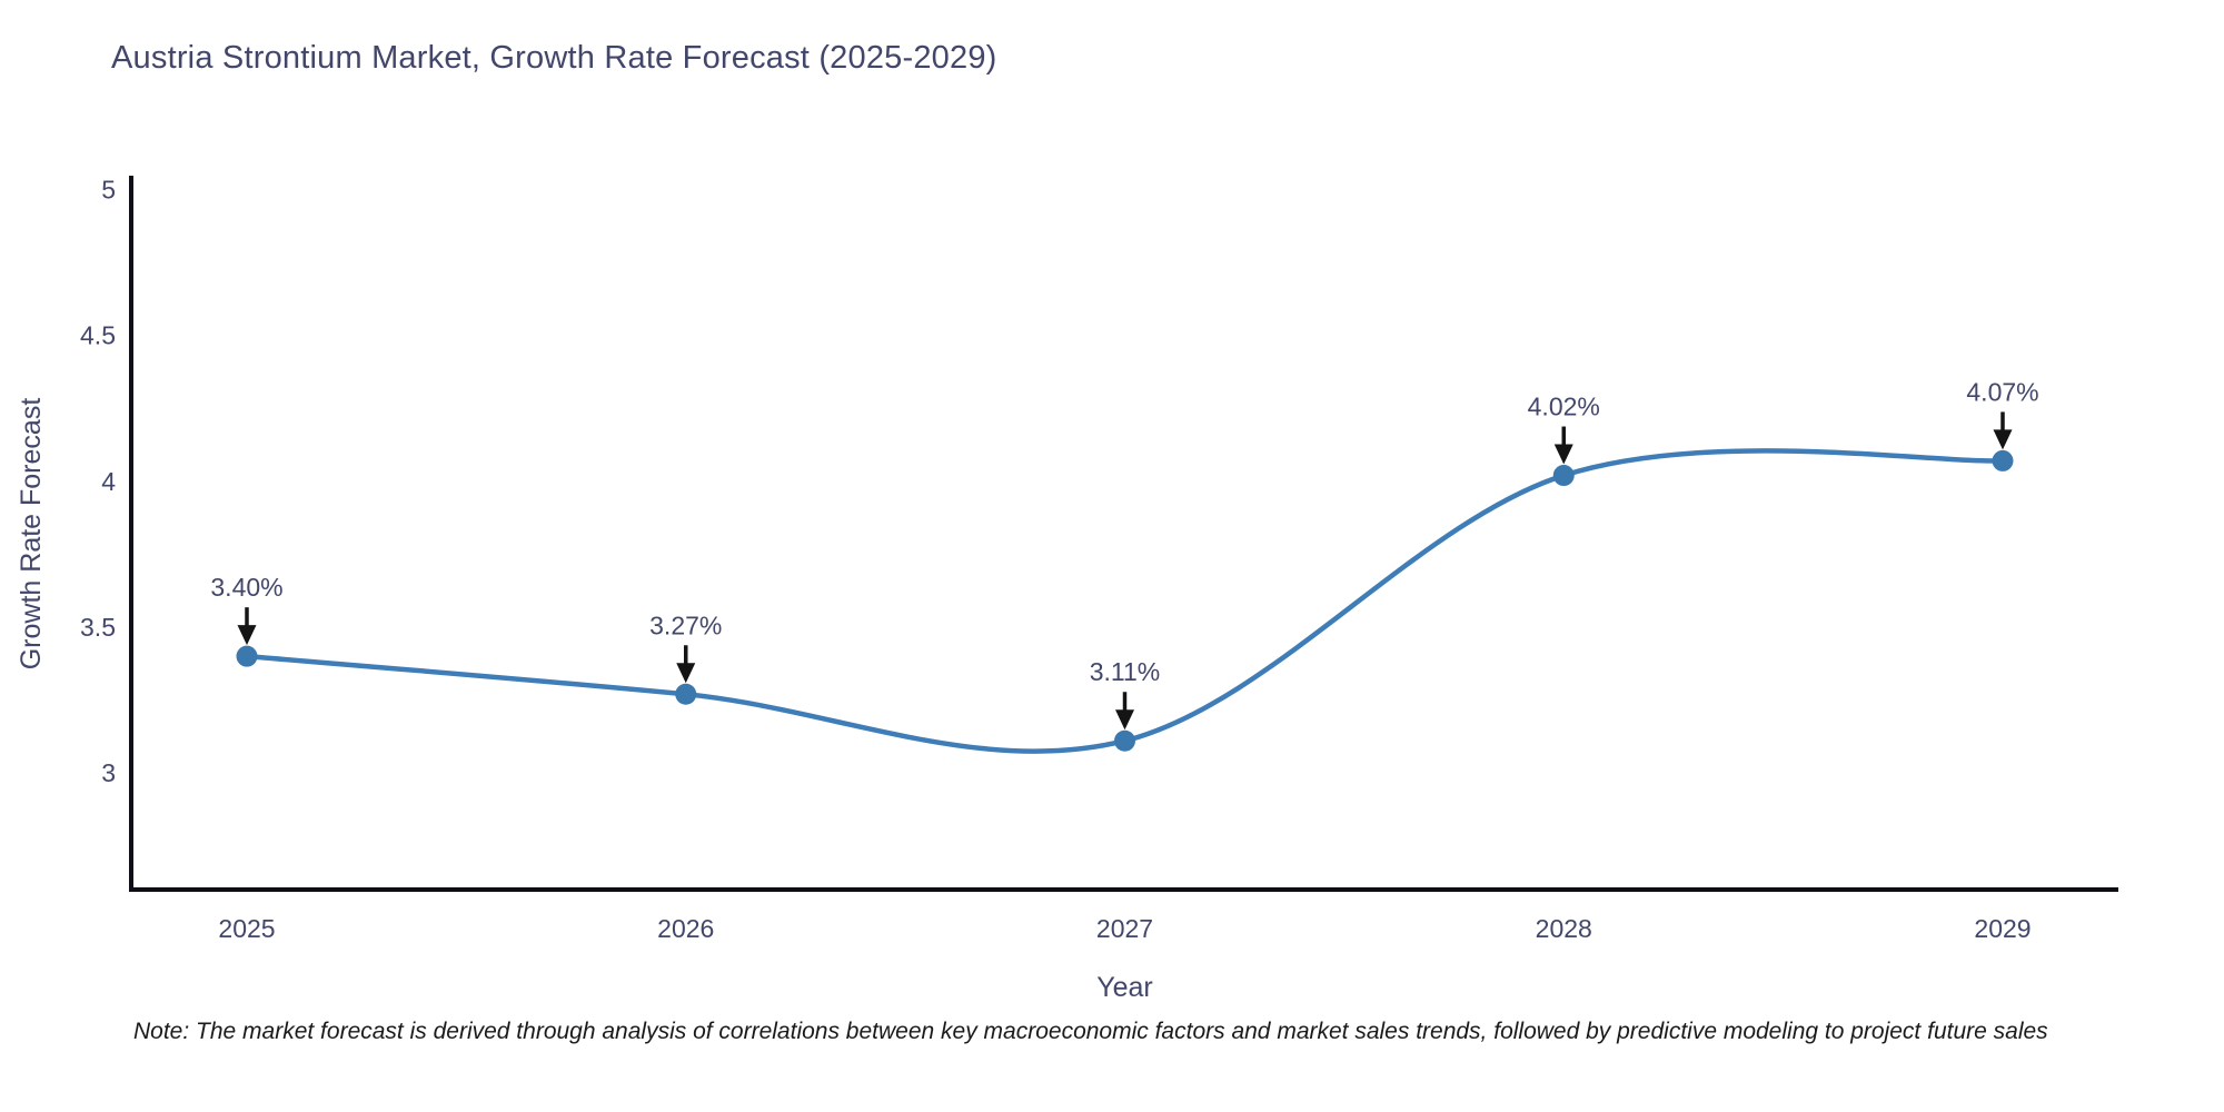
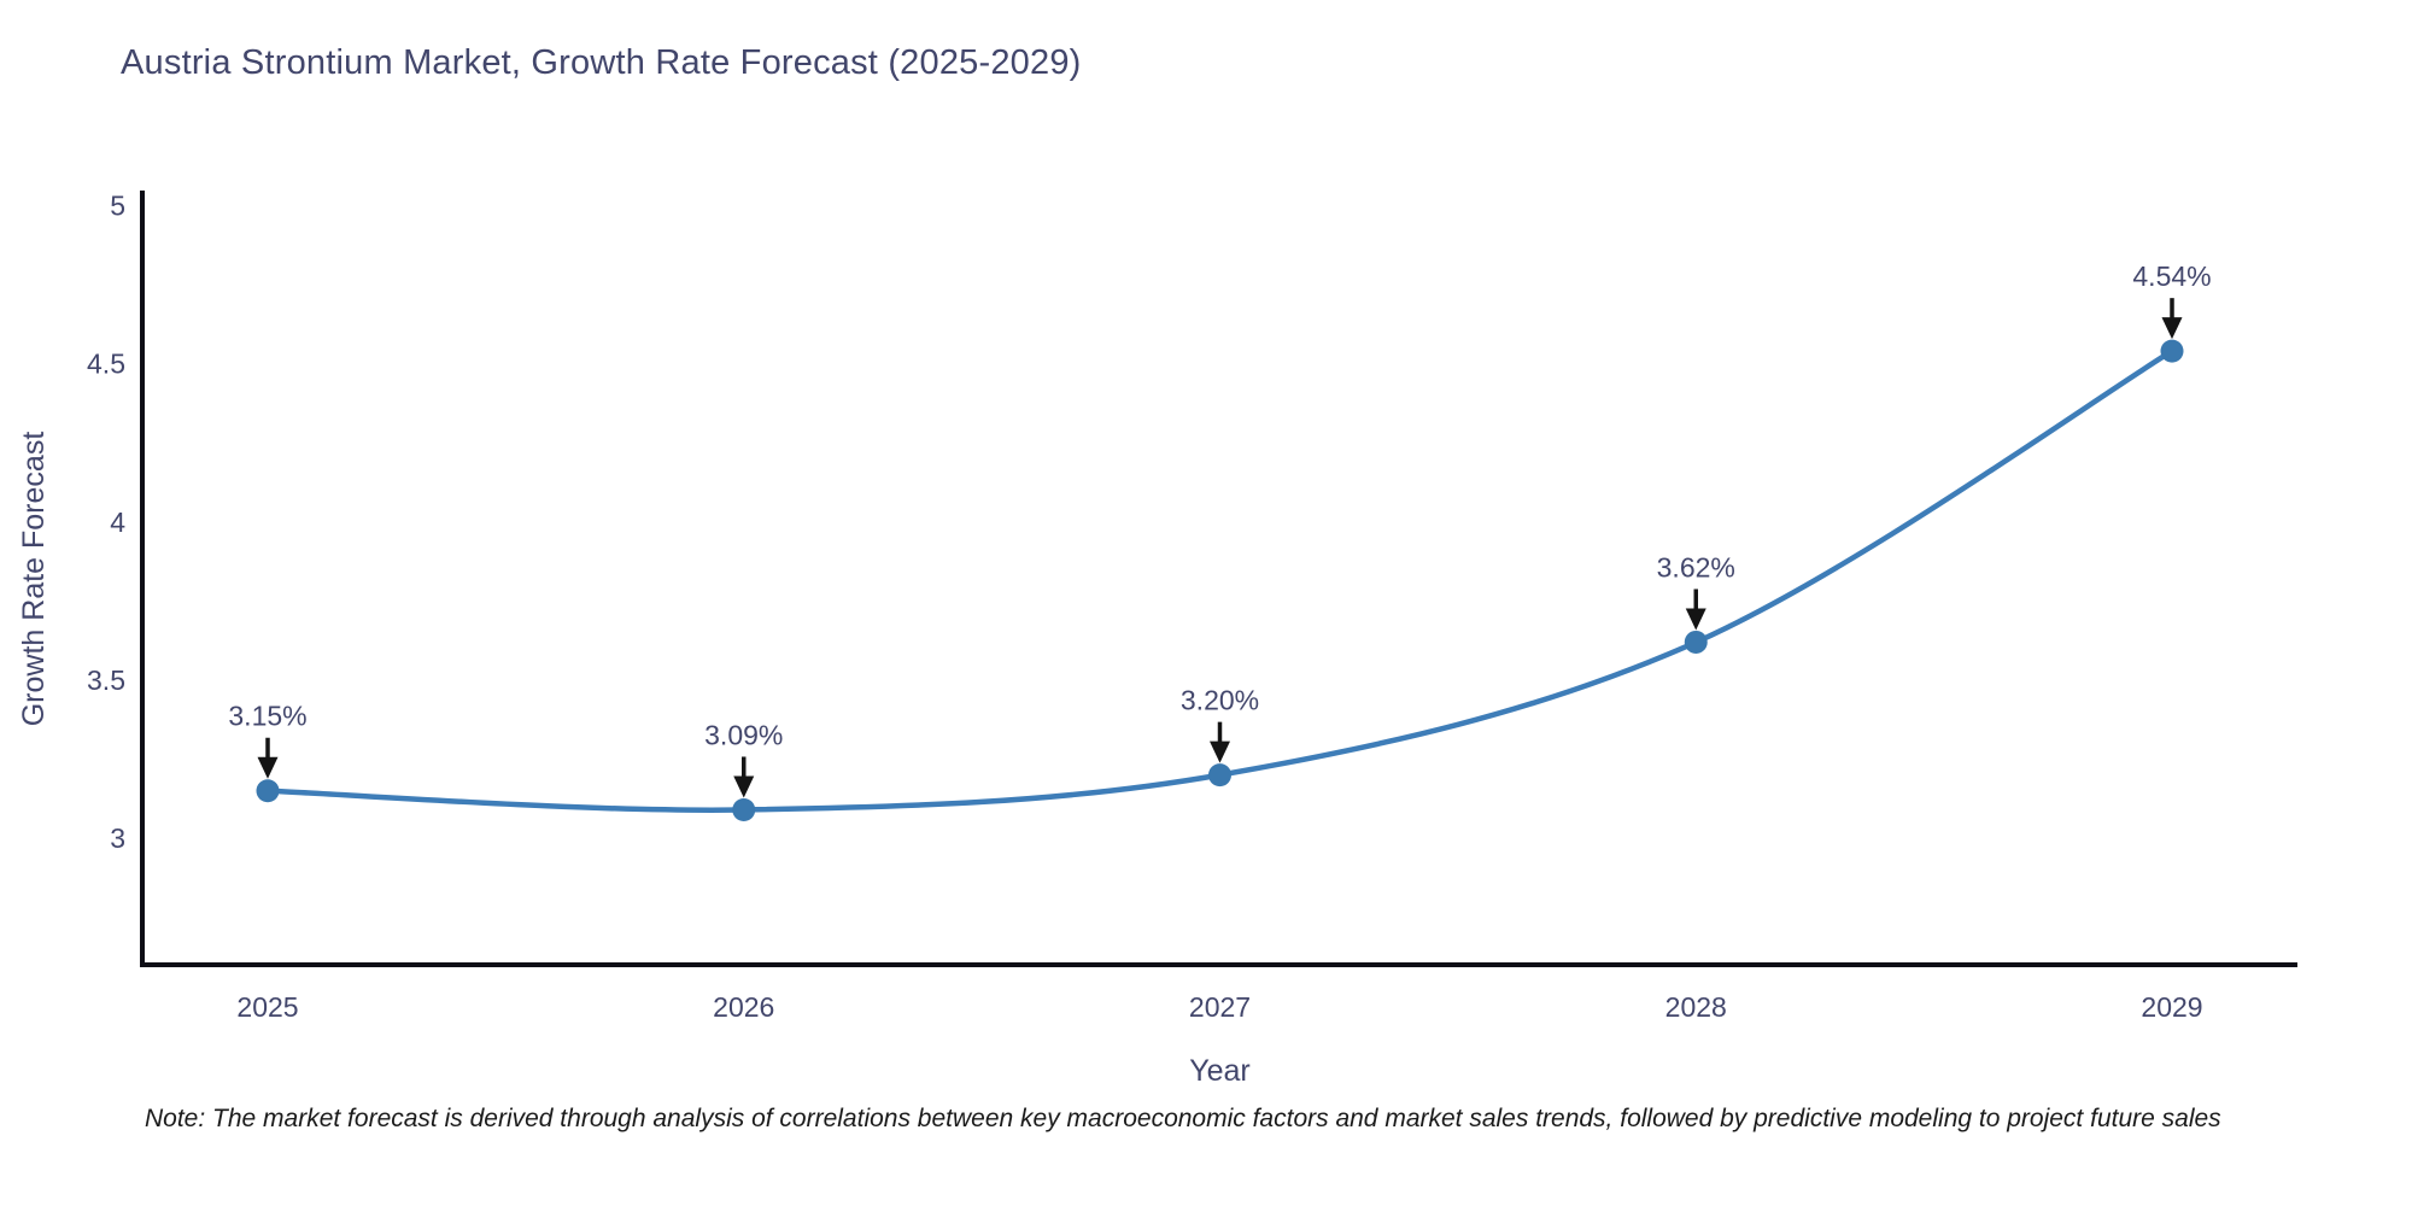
2025: 3.40% -> 3.15%
2026: 3.27% -> 3.09%
2027: 3.11% -> 3.20%
2028: 4.02% -> 3.62%
2029: 4.07% -> 4.54%
